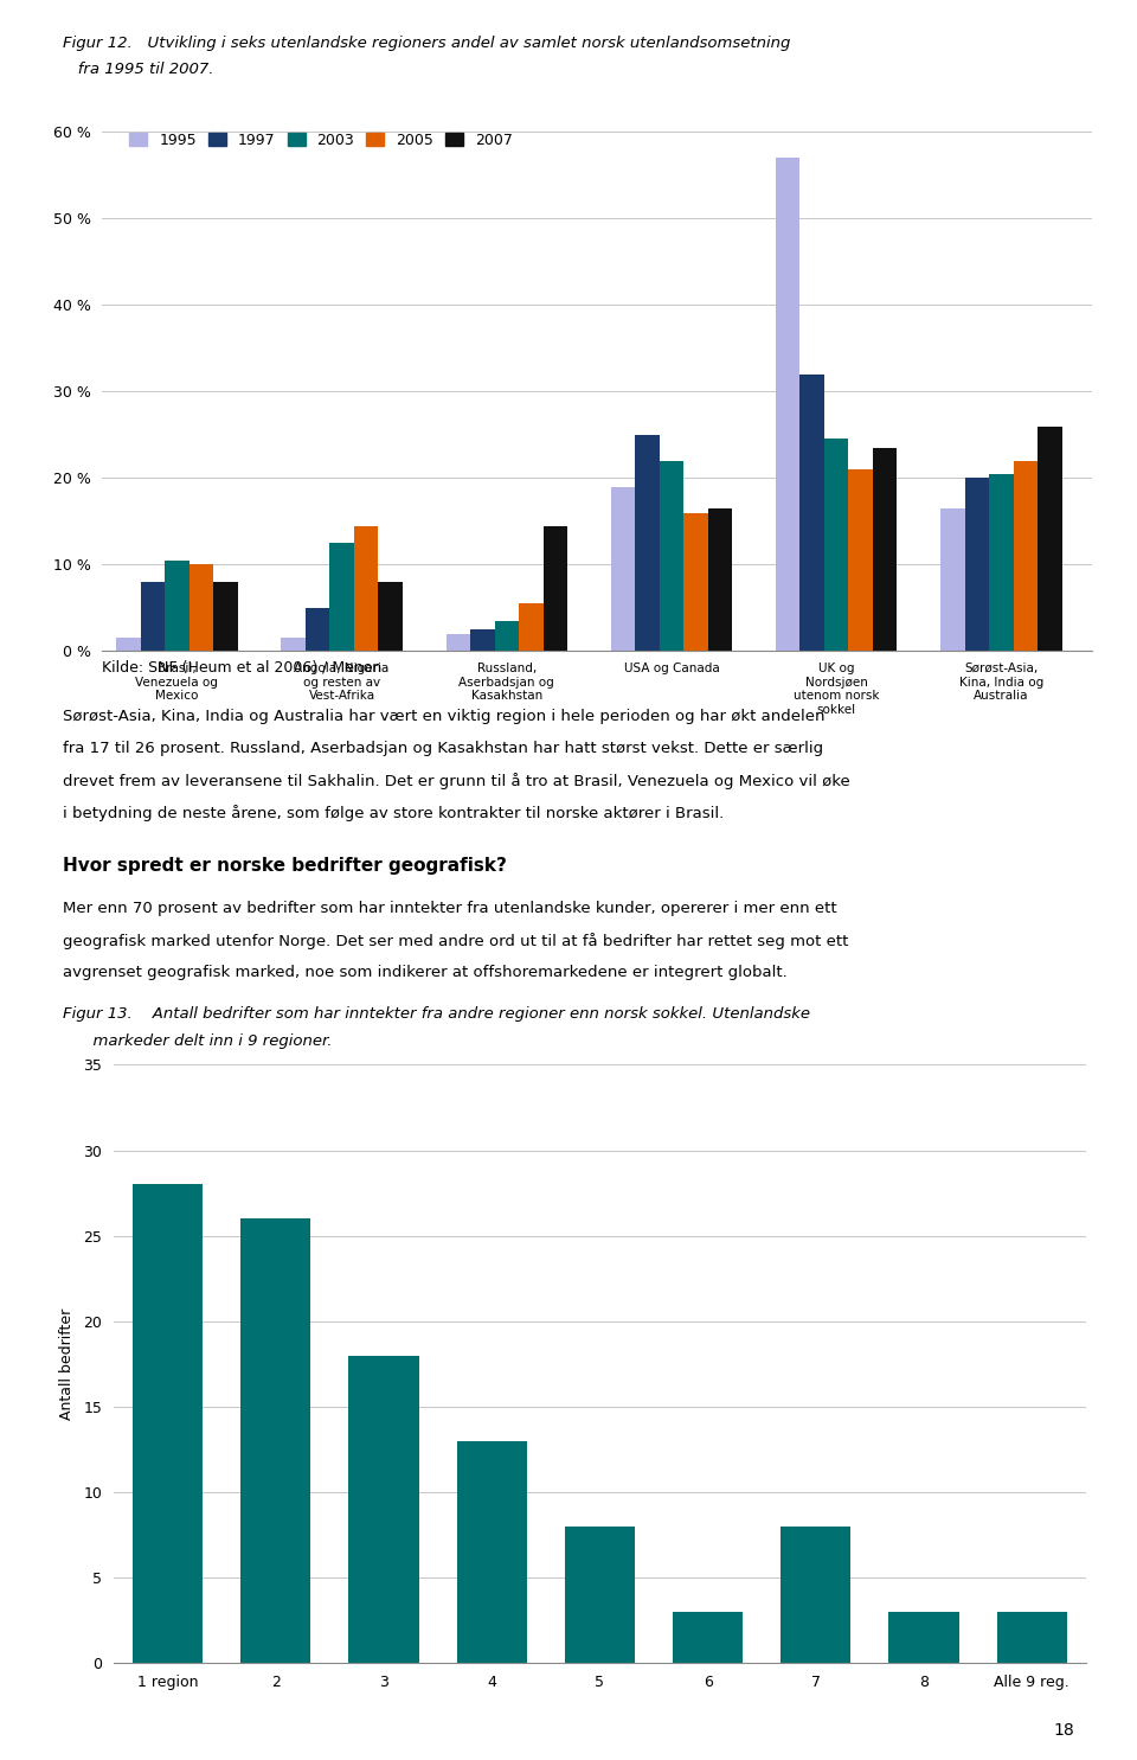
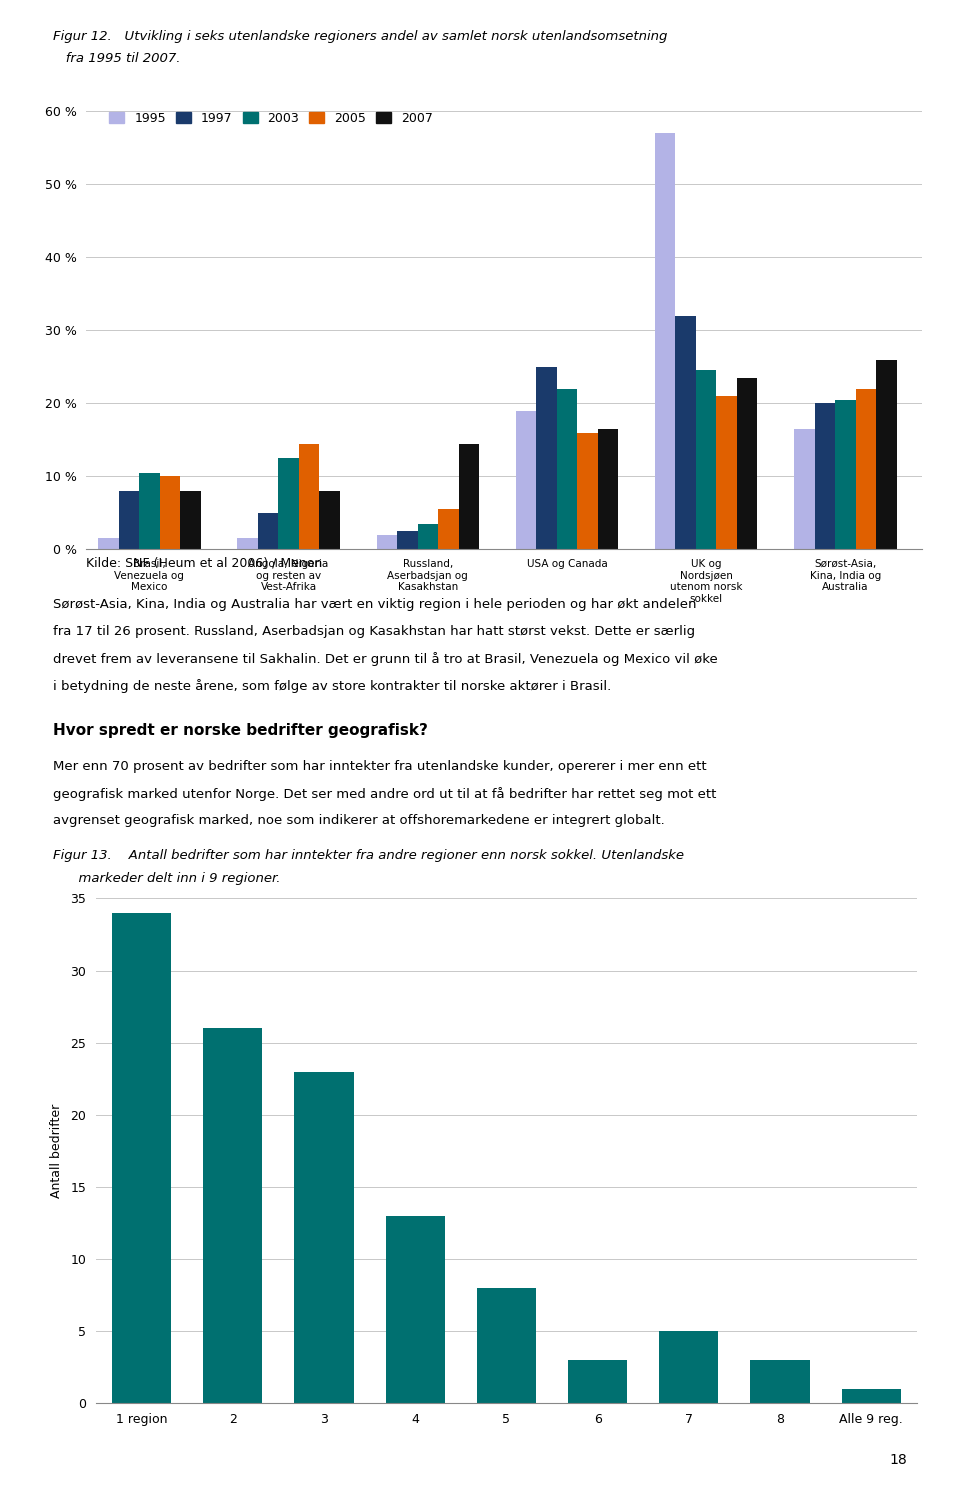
1 region: 28 -> 34
3: 18 -> 23
7: 8 -> 5
Alle 9 reg.: 3 -> 1
